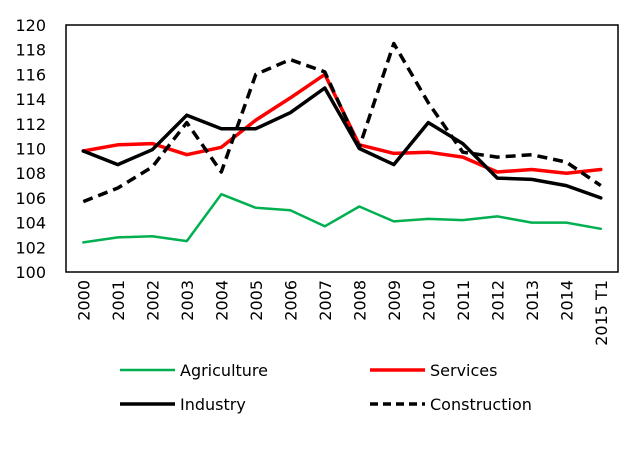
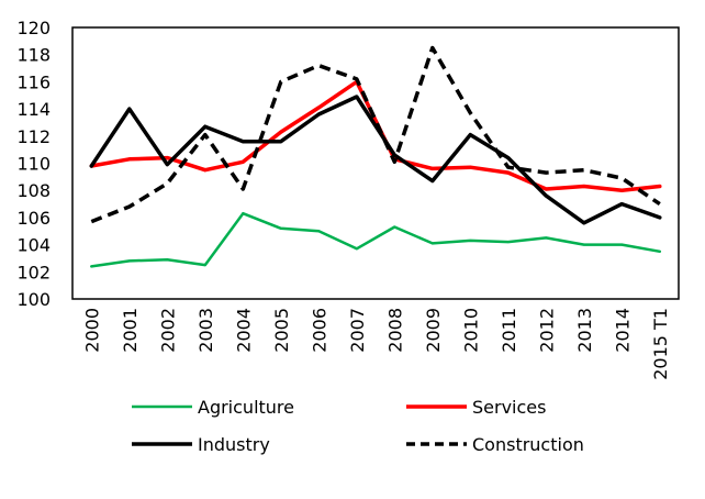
Industry/2001: 108.7 -> 114.0
Industry/2006: 112.9 -> 113.6
Industry/2008: 110.0 -> 110.6
Industry/2013: 107.5 -> 105.6
